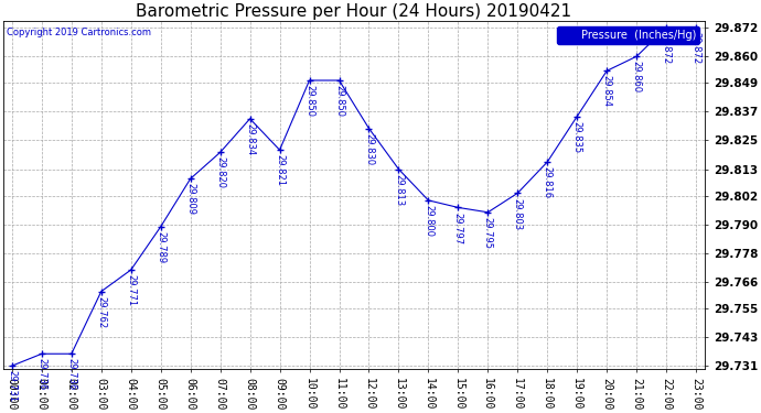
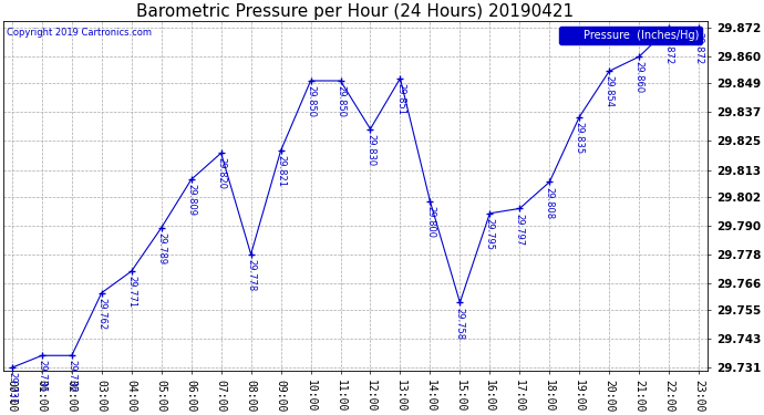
08:00: 29.834 -> 29.778
13:00: 29.813 -> 29.851
15:00: 29.797 -> 29.758
17:00: 29.803 -> 29.797
18:00: 29.816 -> 29.808
